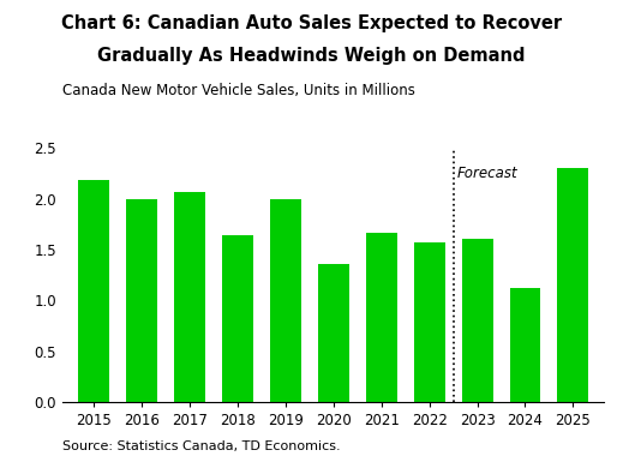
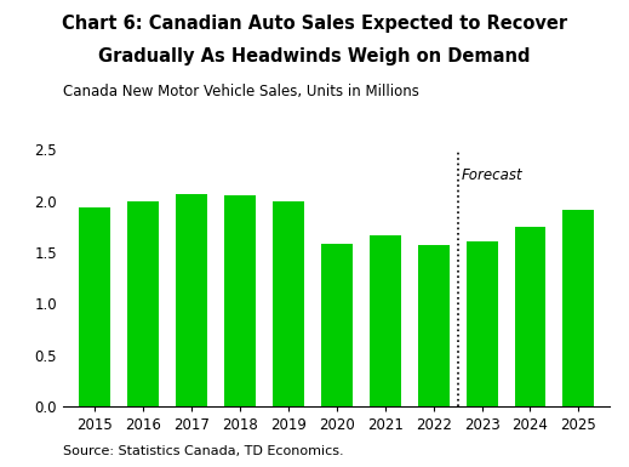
2015: 2.18 -> 1.94
2018: 1.64 -> 2.05
2020: 1.36 -> 1.58
2024: 1.12 -> 1.75
2025: 2.30 -> 1.91
